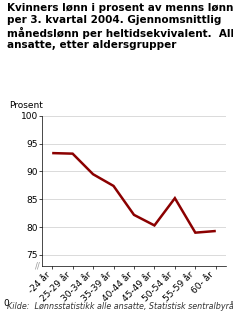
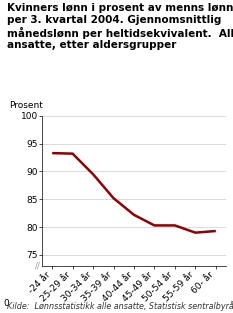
35-39 år: 87.4 -> 85.2
50-54 år: 85.2 -> 80.3
